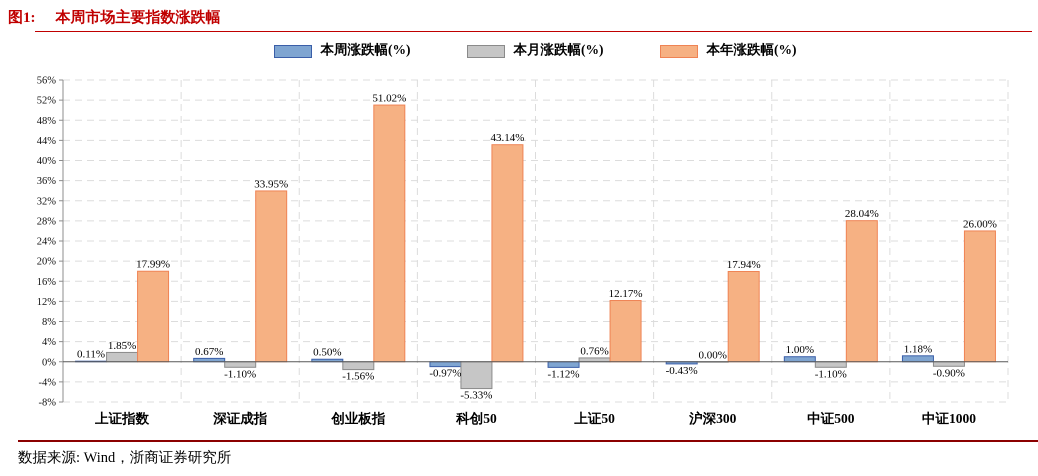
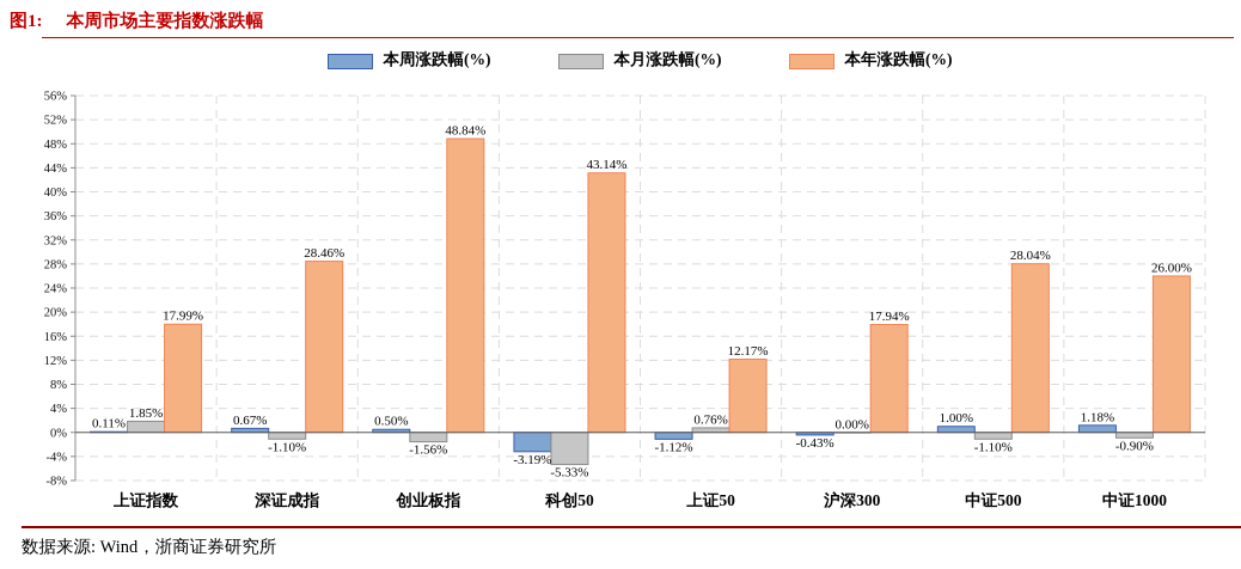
本年涨跌幅(%)/深证成指: 33.95% -> 28.46%
本年涨跌幅(%)/创业板指: 51.02% -> 48.84%
本周涨跌幅(%)/科创50: -0.97% -> -3.19%
